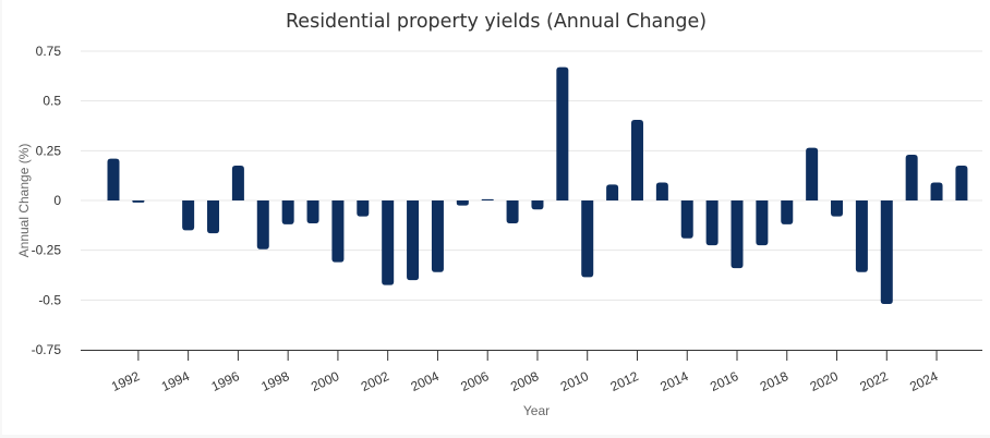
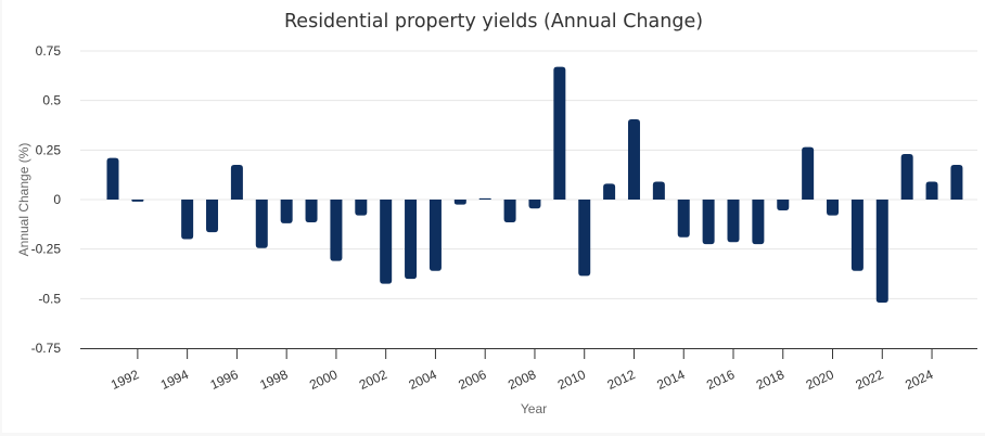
1994: -0.15 -> -0.20
2016: -0.34 -> -0.21
2018: -0.12 -> -0.06
